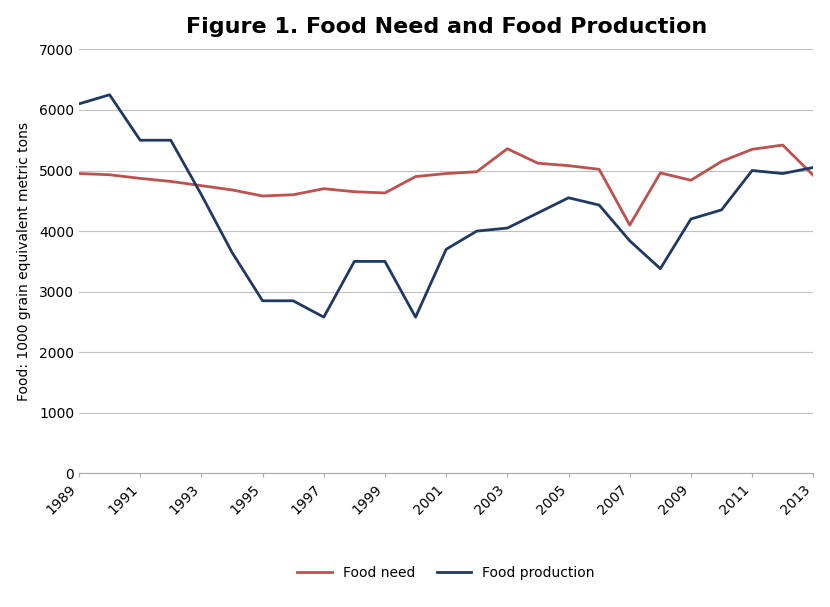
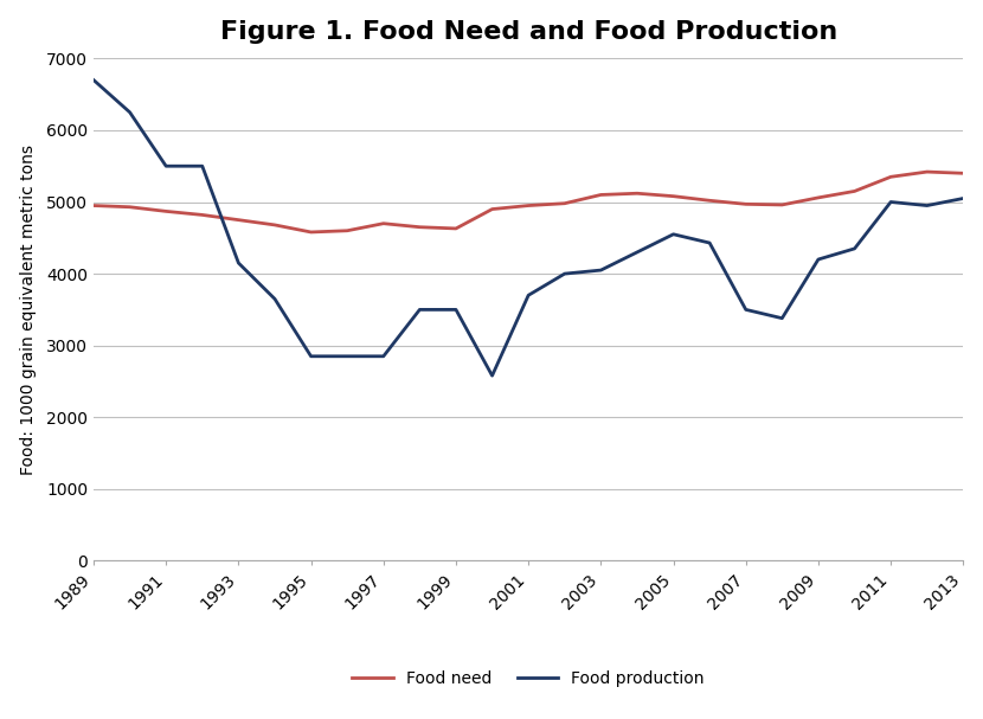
Food production/1989: 6100 -> 6700
Food production/1993: 4600 -> 4150
Food production/1997: 2580 -> 2850
Food need/2003: 5360 -> 5100
Food need/2007: 4100 -> 4970
Food production/2007: 3840 -> 3500
Food need/2009: 4840 -> 5060
Food need/2013: 4920 -> 5400
